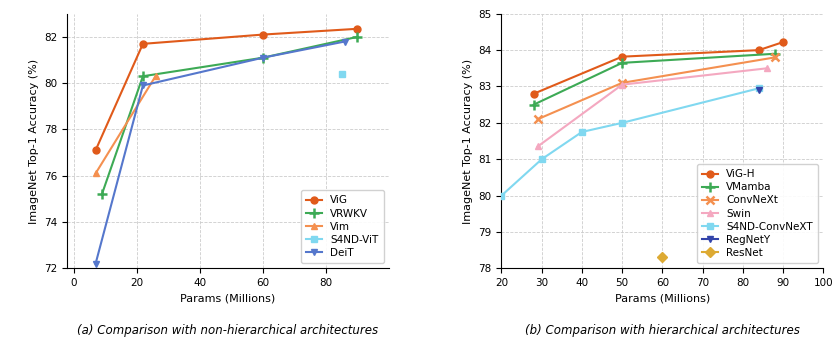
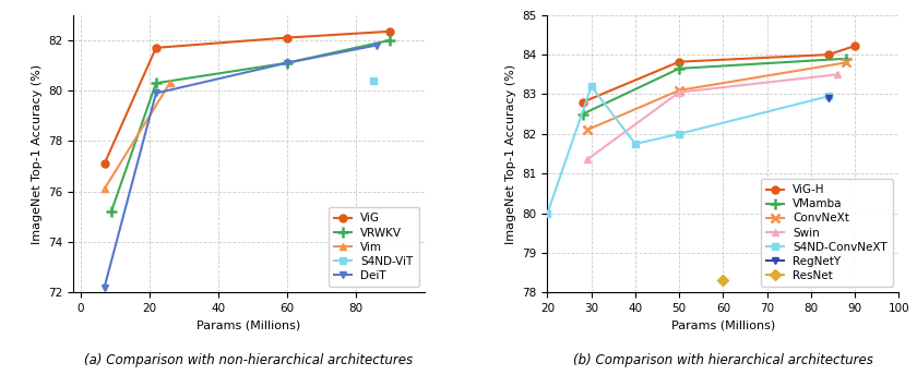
S4ND-ConvNeXT/30: 81.00 -> 83.20
